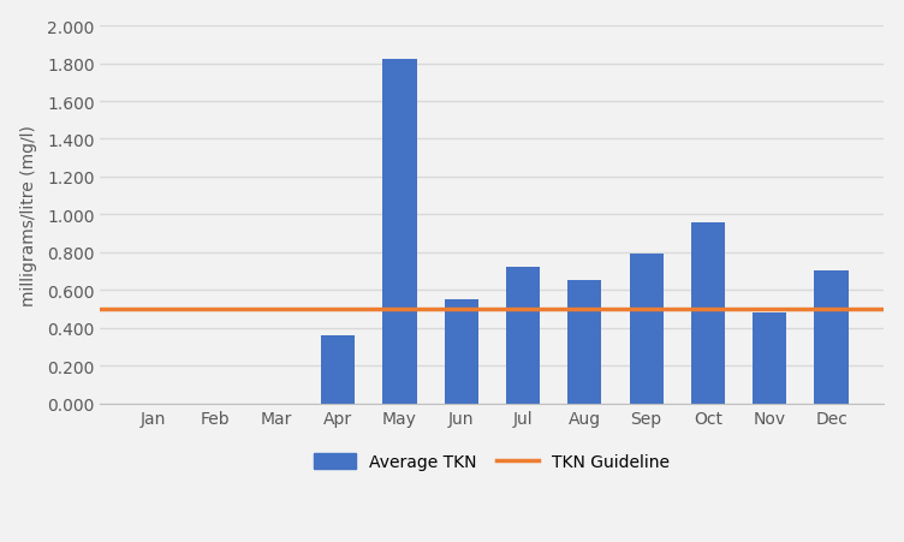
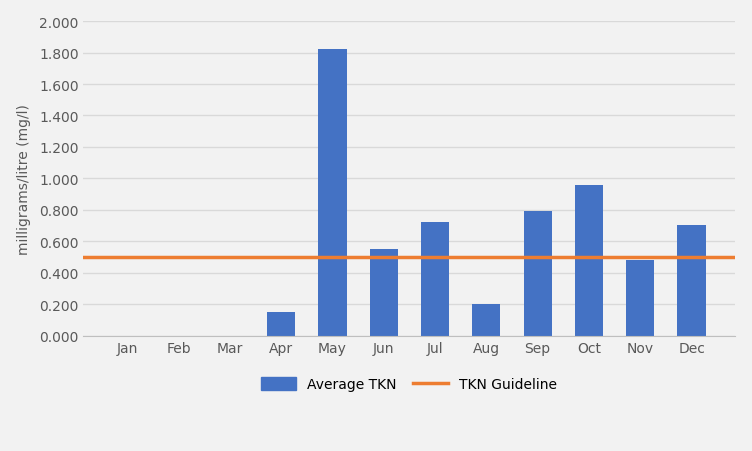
Apr: 0.36 -> 0.15
Aug: 0.65 -> 0.20
